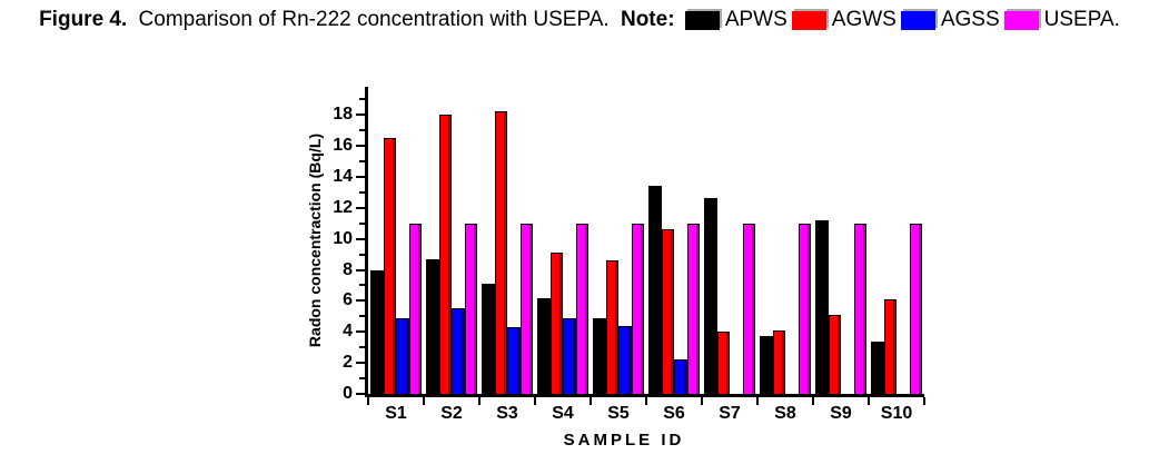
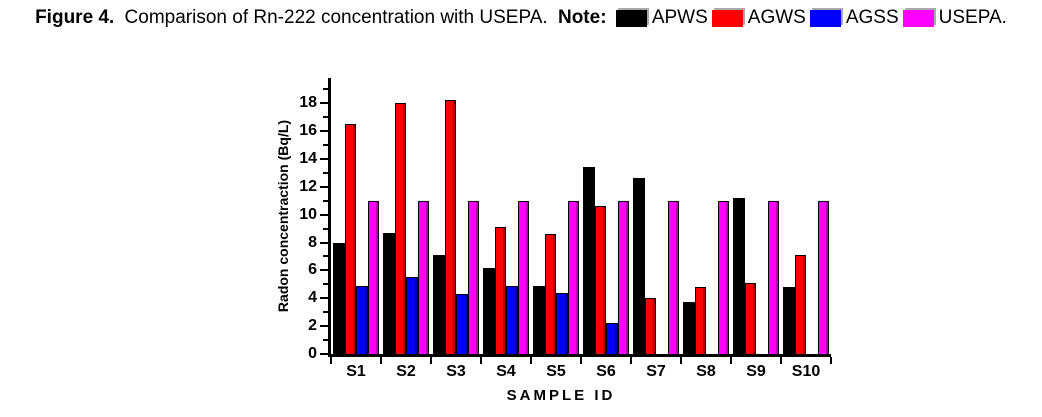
AGWS/S8: 4.1 -> 4.8
APWS/S10: 3.4 -> 4.8
AGWS/S10: 6.1 -> 7.1
